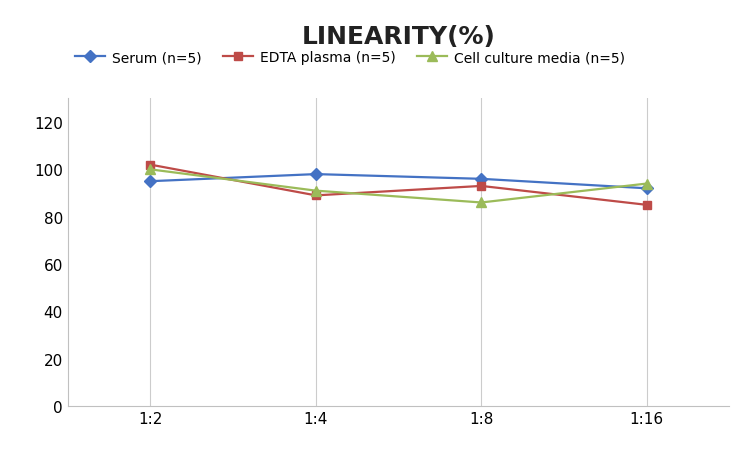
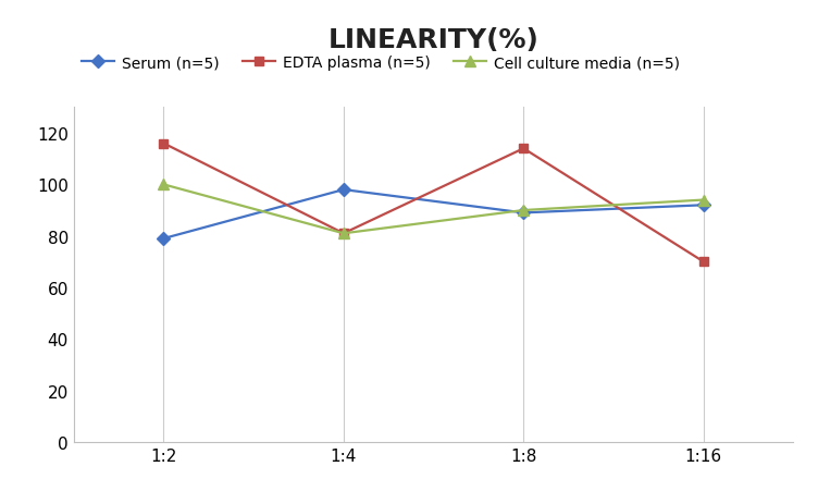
Serum (n=5)/1:2: 95 -> 79
EDTA plasma (n=5)/1:2: 102 -> 116
EDTA plasma (n=5)/1:4: 89 -> 81
Cell culture media (n=5)/1:4: 91 -> 81
Serum (n=5)/1:8: 96 -> 89
EDTA plasma (n=5)/1:8: 93 -> 114
Cell culture media (n=5)/1:8: 86 -> 90
EDTA plasma (n=5)/1:16: 85 -> 70
